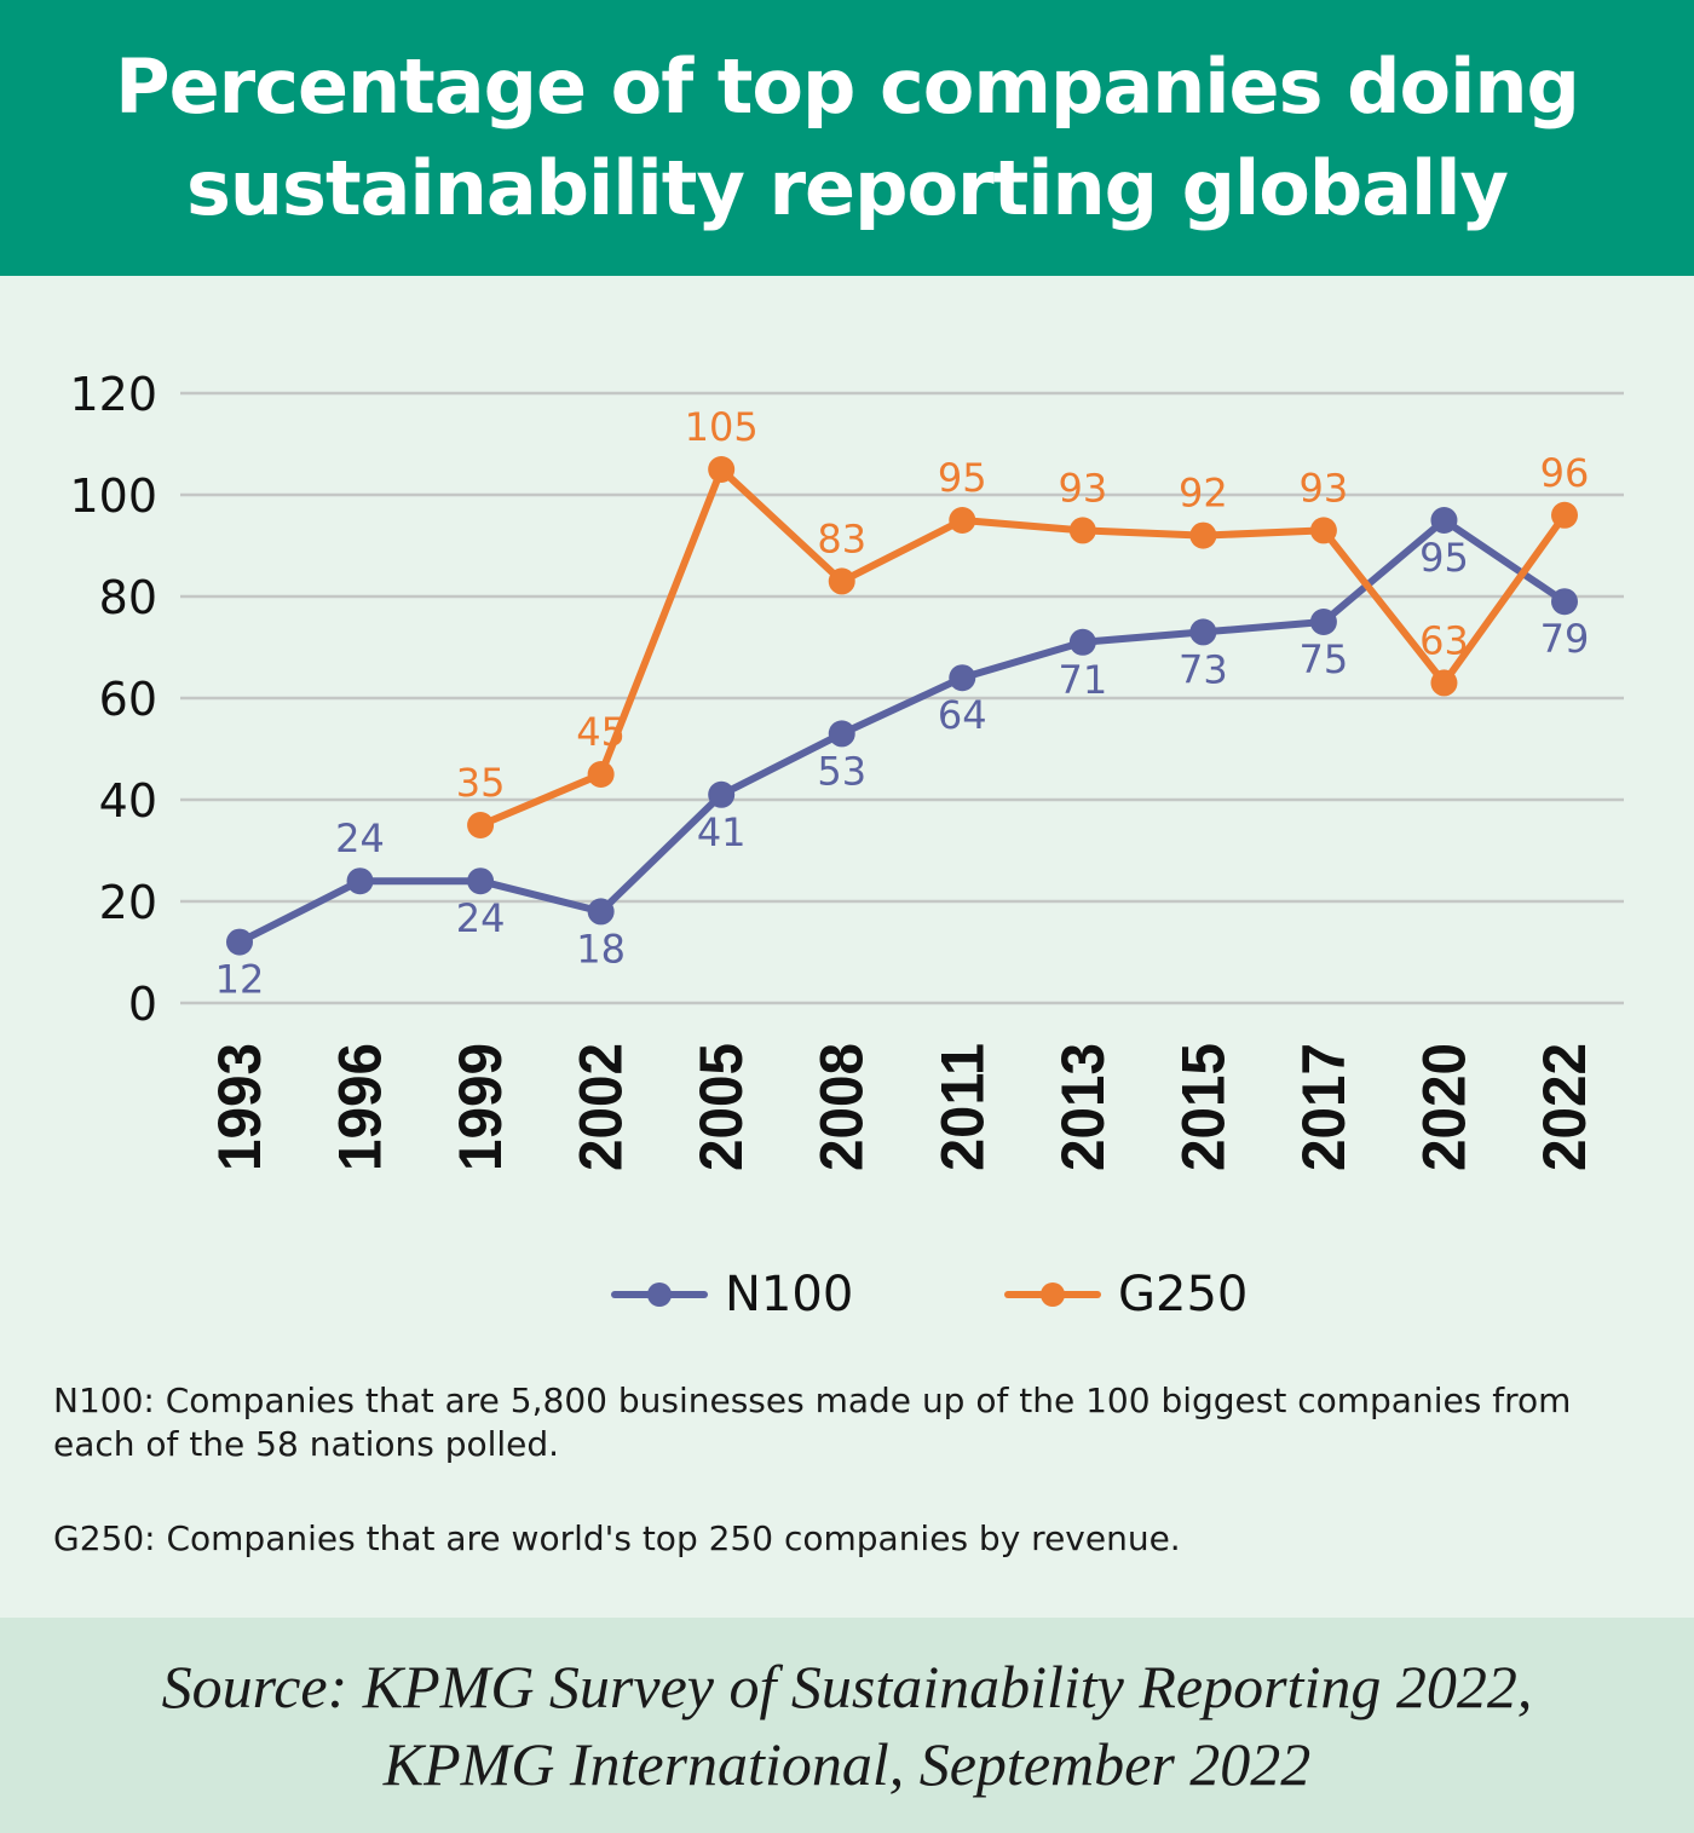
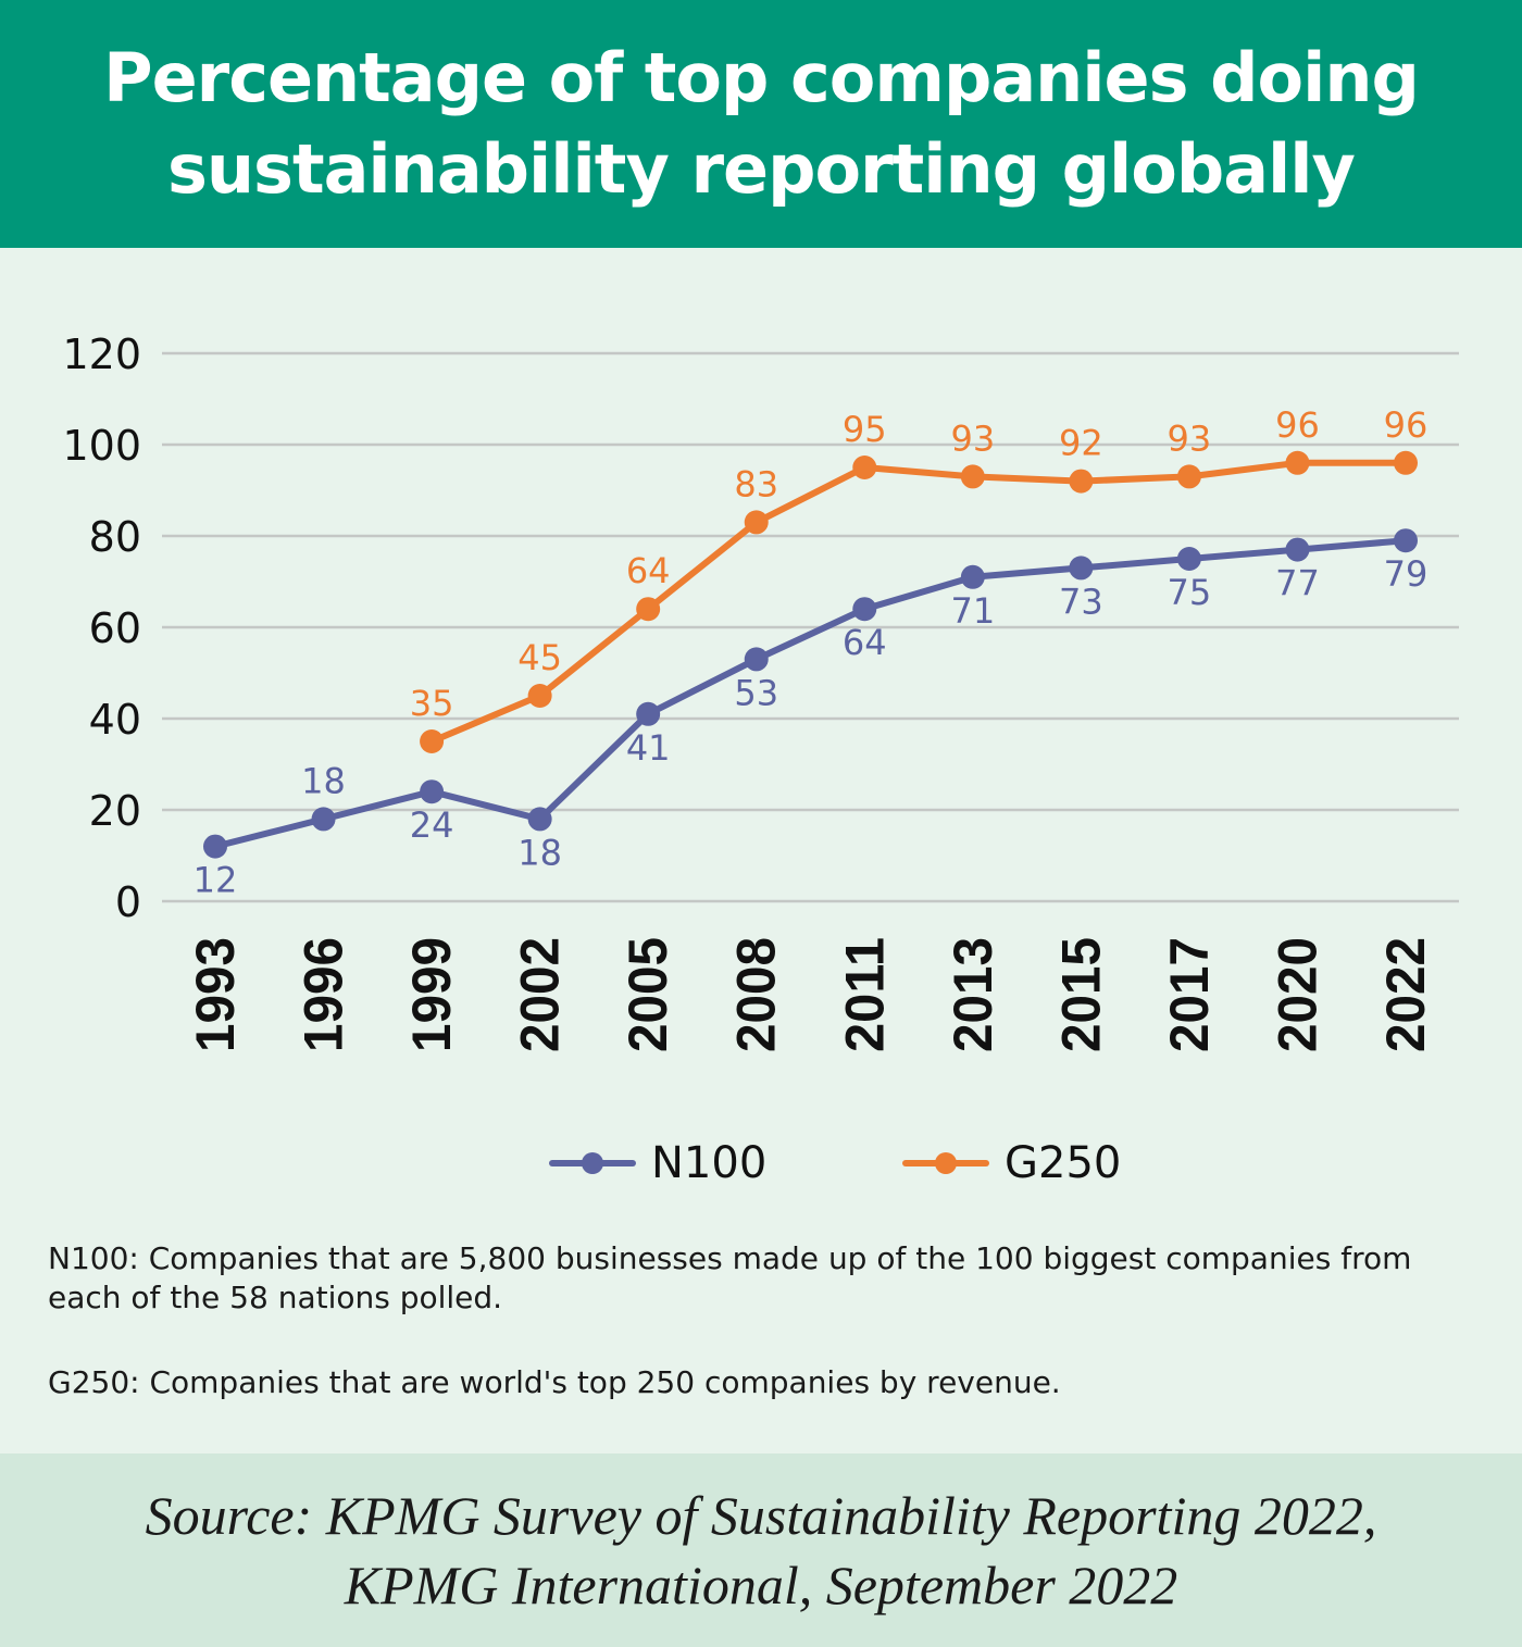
N100/1996: 24 -> 18
G250/2005: 105 -> 64
N100/2020: 95 -> 77
G250/2020: 63 -> 96
